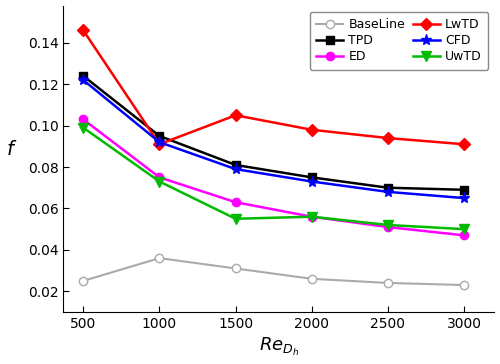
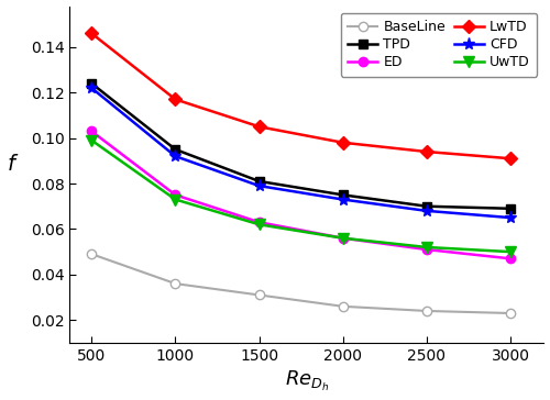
BaseLine/500: 0.025 -> 0.049
LwTD/1000: 0.091 -> 0.117
UwTD/1500: 0.055 -> 0.062
